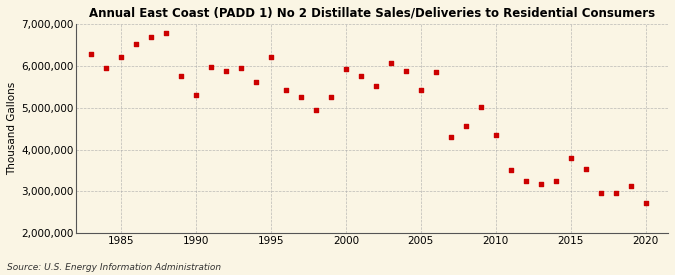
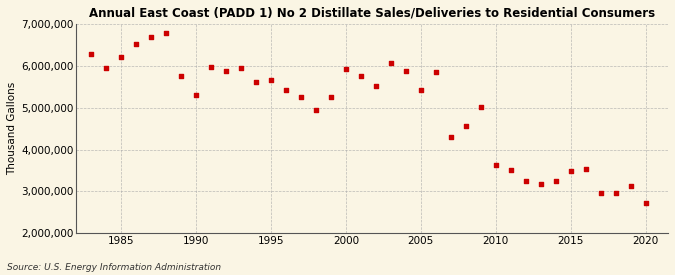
1995: 6,200,000 -> 5,660,000
2010: 4,350,000 -> 3,640,000
2015: 3,800,000 -> 3,490,000
